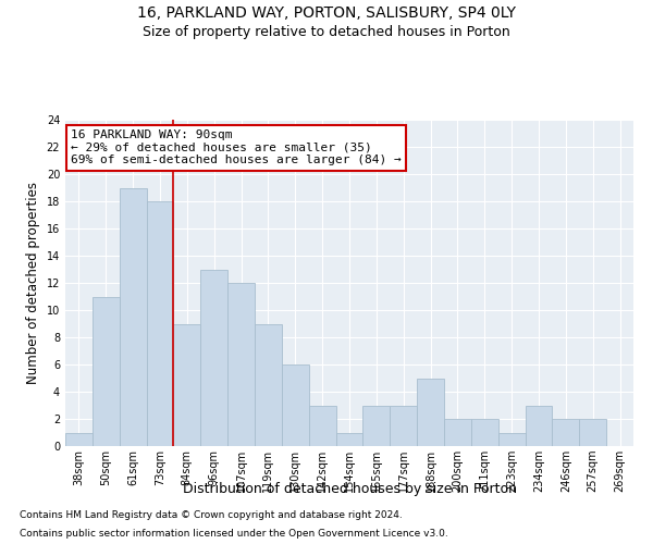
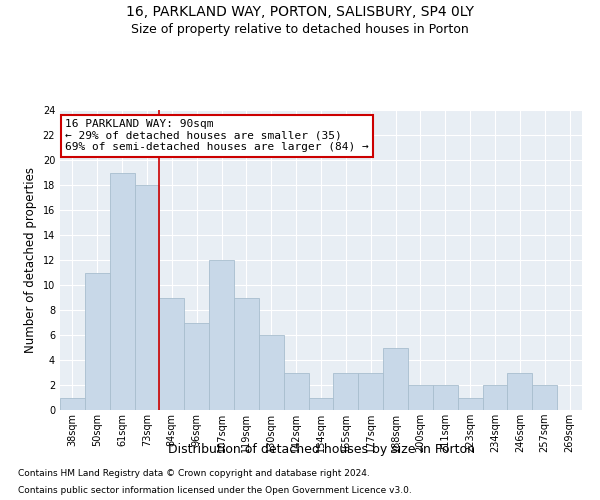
96sqm: 13 -> 7
234sqm: 3 -> 2
246sqm: 2 -> 3
